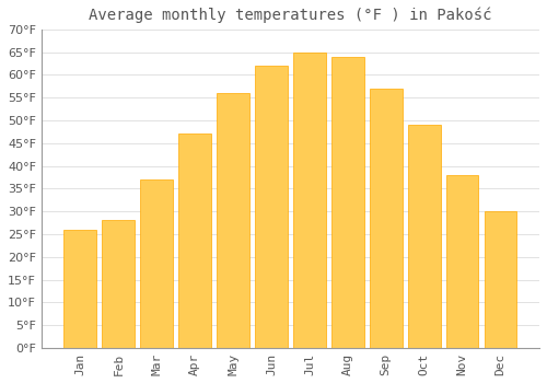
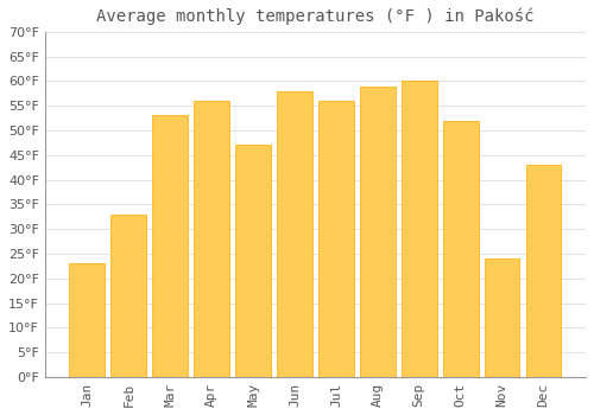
Jan: 26°F -> 23°F
Feb: 28°F -> 33°F
Mar: 37°F -> 53°F
Apr: 47°F -> 56°F
May: 56°F -> 47°F
Jun: 62°F -> 58°F
Jul: 65°F -> 56°F
Aug: 64°F -> 59°F
Sep: 57°F -> 60°F
Oct: 49°F -> 52°F
Nov: 38°F -> 24°F
Dec: 30°F -> 43°F
